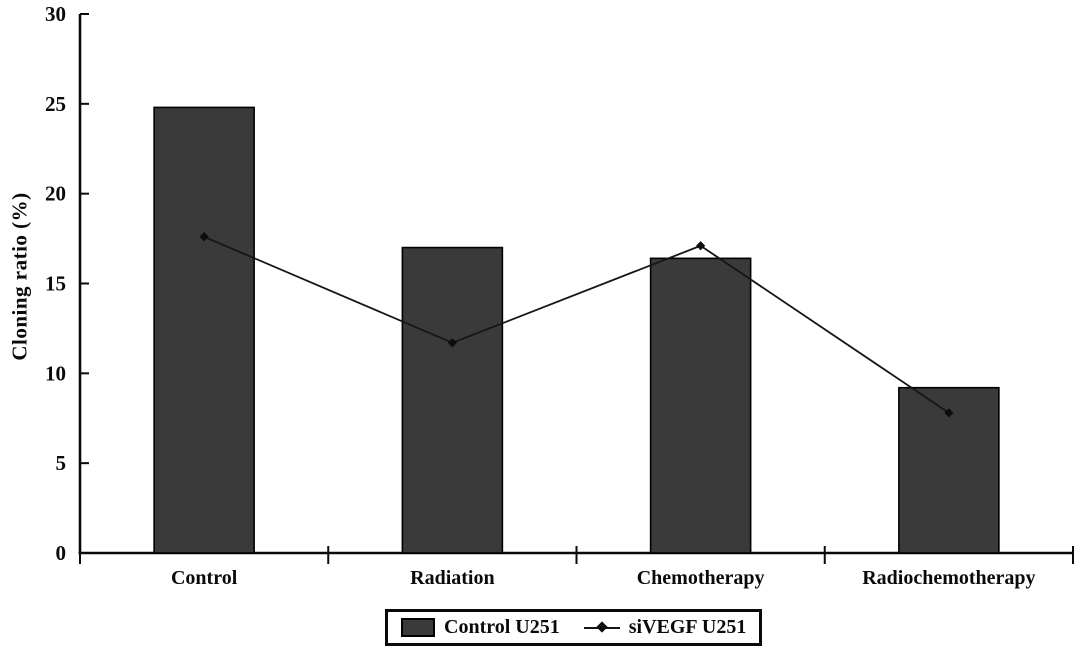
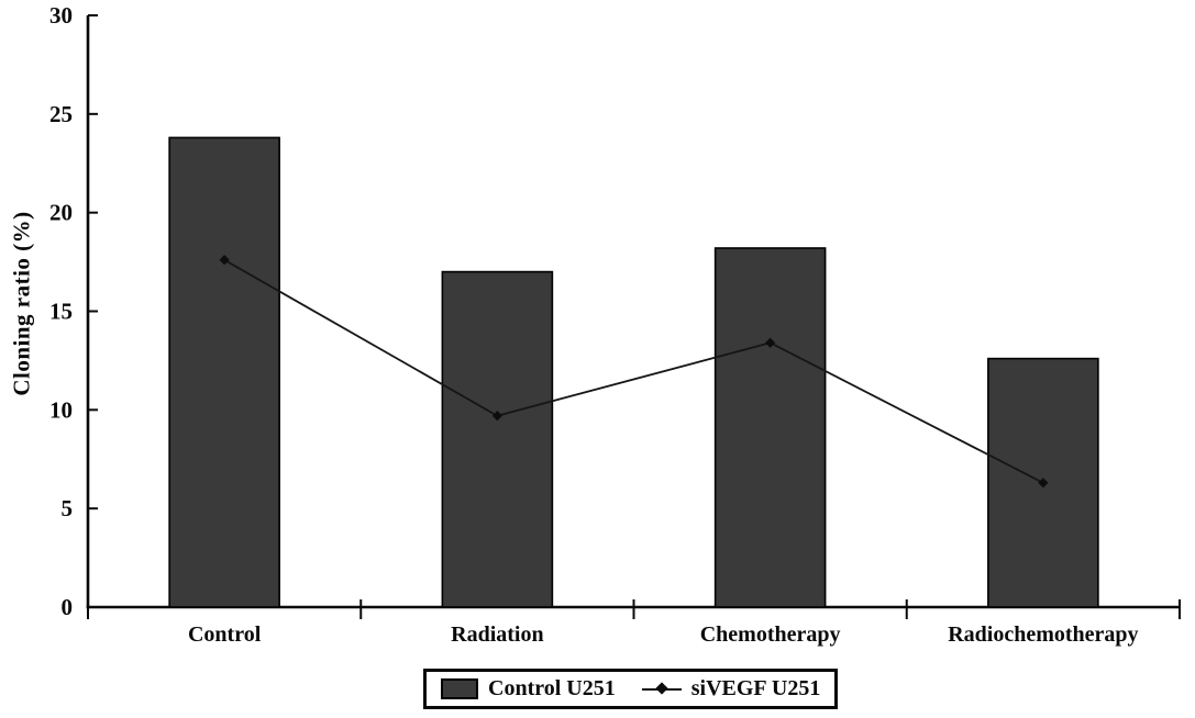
Control U251/Control: 24.8 -> 23.8
siVEGF U251/Radiation: 11.7 -> 9.7
Control U251/Chemotherapy: 16.4 -> 18.2
siVEGF U251/Chemotherapy: 17.1 -> 13.4
Control U251/Radiochemotherapy: 9.2 -> 12.6
siVEGF U251/Radiochemotherapy: 7.8 -> 6.3
